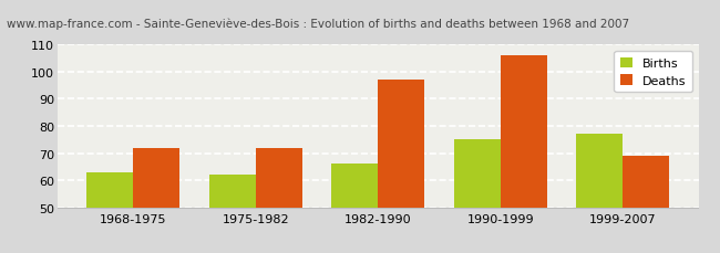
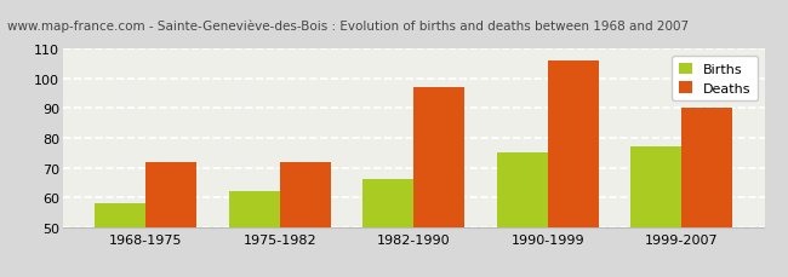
Births/1968-1975: 63 -> 58
Deaths/1999-2007: 69 -> 90
